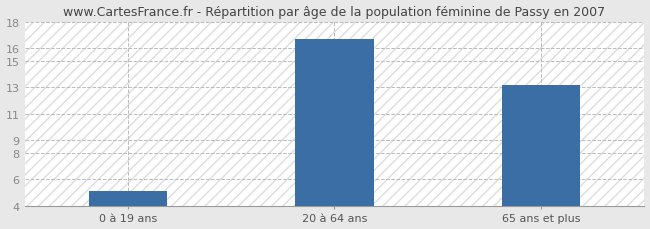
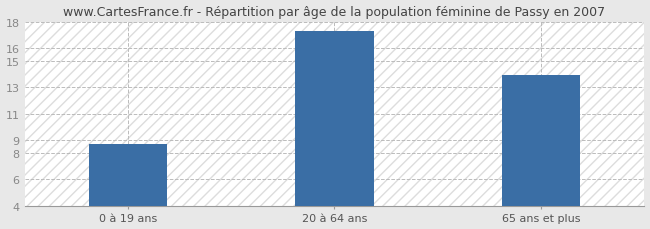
0 à 19 ans: 5.1 -> 8.7
20 à 64 ans: 16.7 -> 17.3
65 ans et plus: 13.2 -> 13.9
